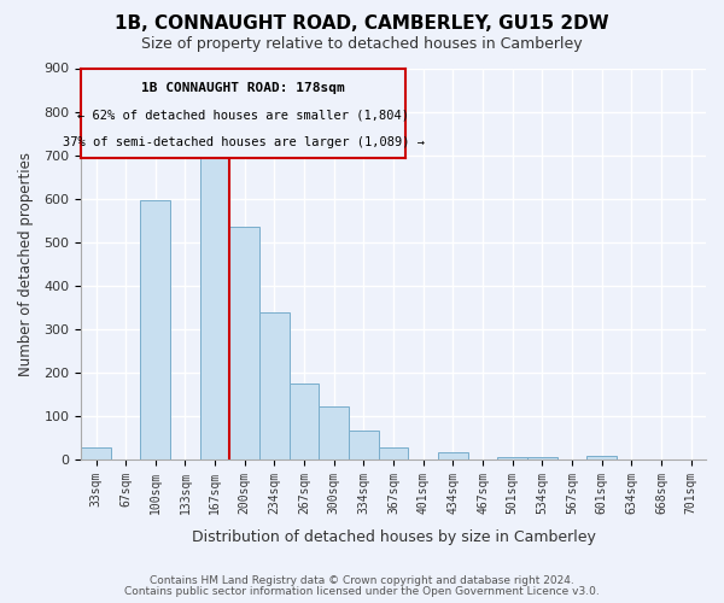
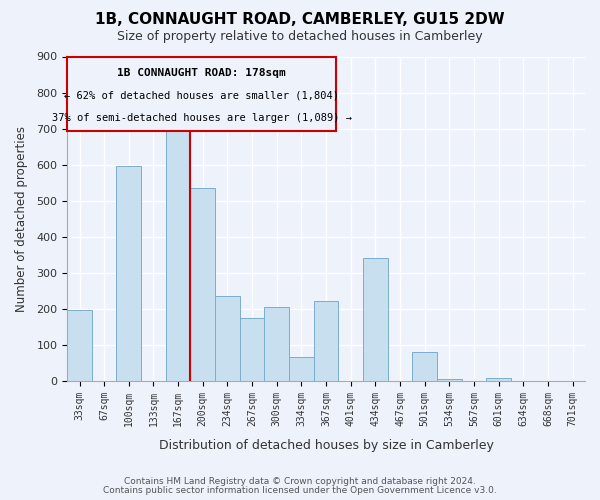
33sqm: 27 -> 195
234sqm: 338 -> 235
300sqm: 120 -> 205
367sqm: 27 -> 220
434sqm: 15 -> 340
501sqm: 5 -> 80
